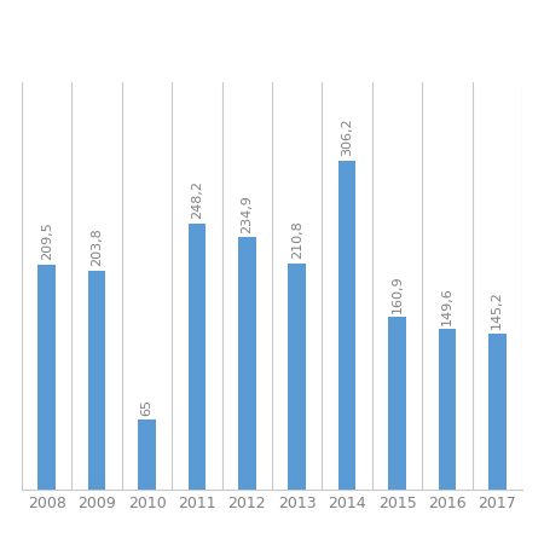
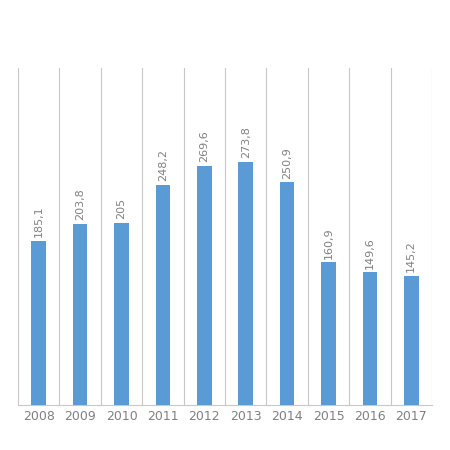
2008: 209,5 -> 185,1
2010: 65 -> 205
2012: 234,9 -> 269,6
2013: 210,8 -> 273,8
2014: 306,2 -> 250,9
